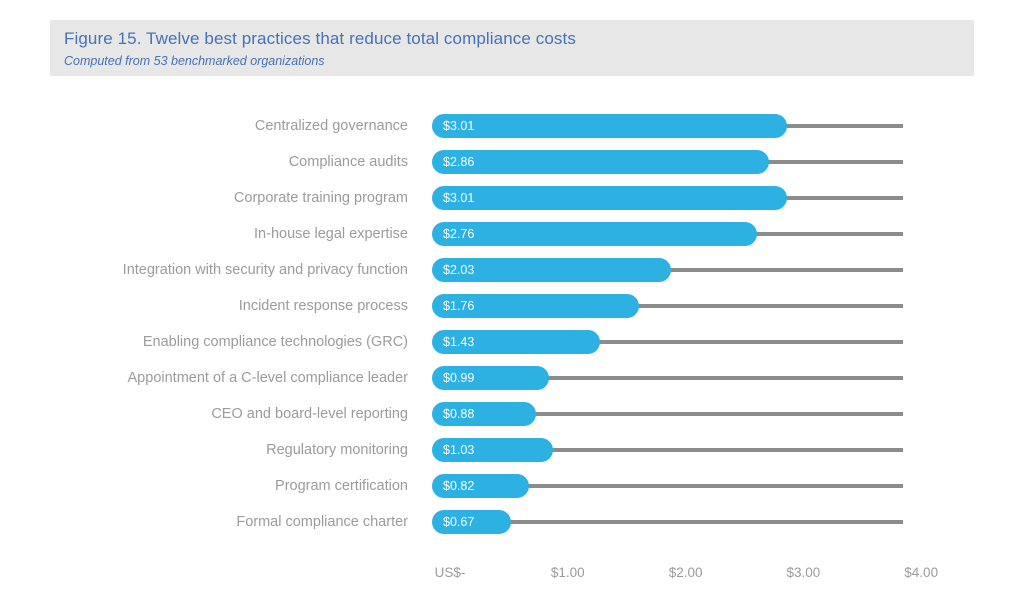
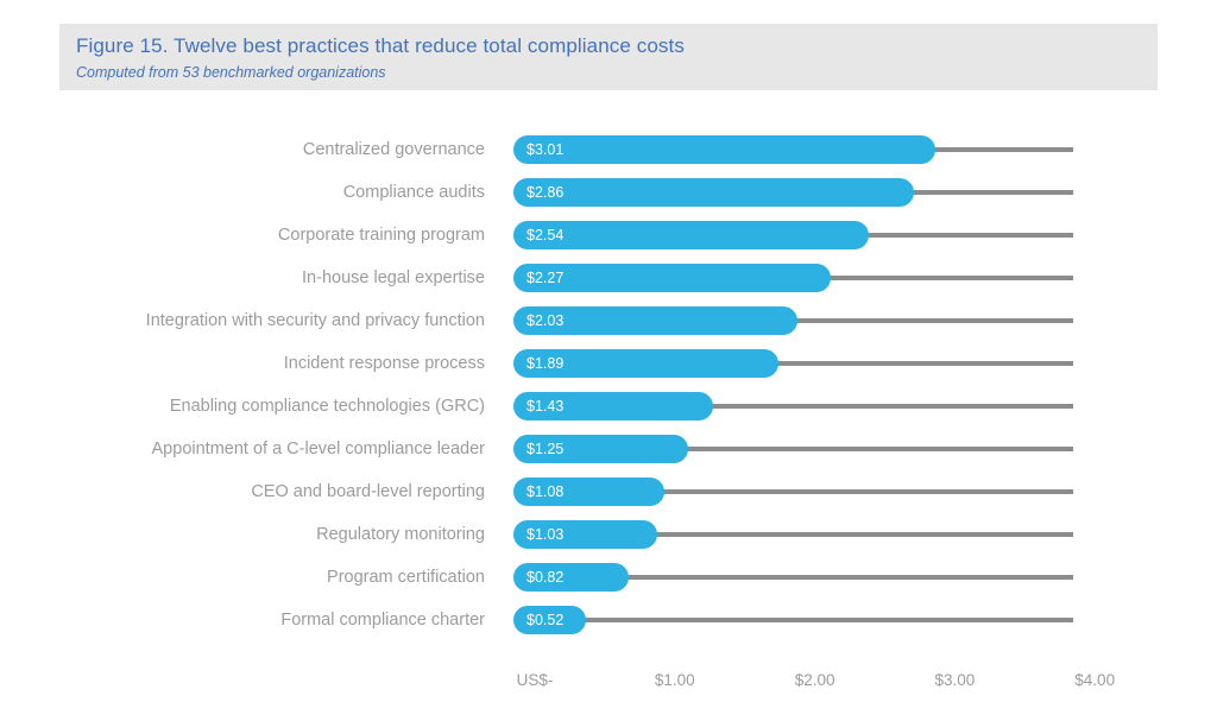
Corporate training program: $3.01 -> $2.54
In-house legal expertise: $2.76 -> $2.27
Incident response process: $1.76 -> $1.89
Appointment of a C-level compliance leader: $0.99 -> $1.25
CEO and board-level reporting: $0.88 -> $1.08
Formal compliance charter: $0.67 -> $0.52
